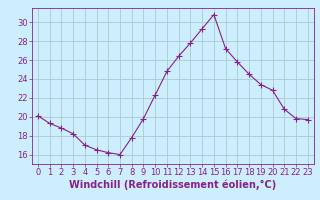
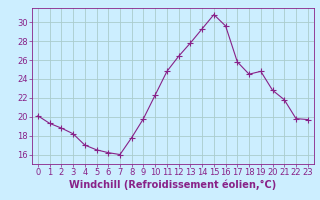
16: 27.2 -> 29.6
19: 23.4 -> 24.8
21: 20.8 -> 21.8
